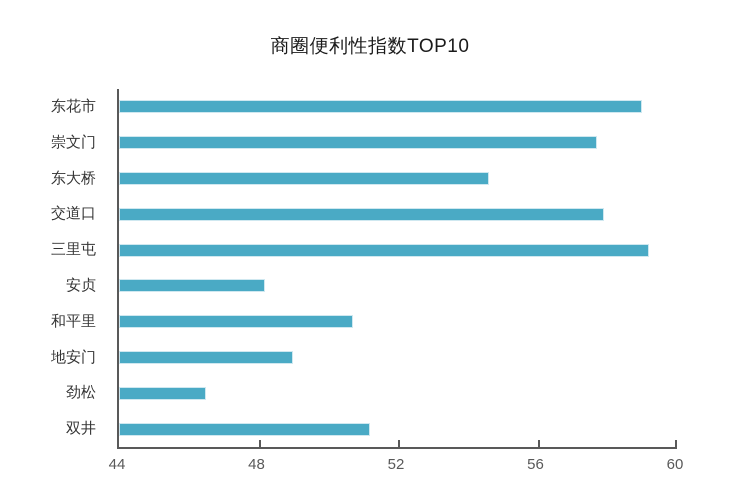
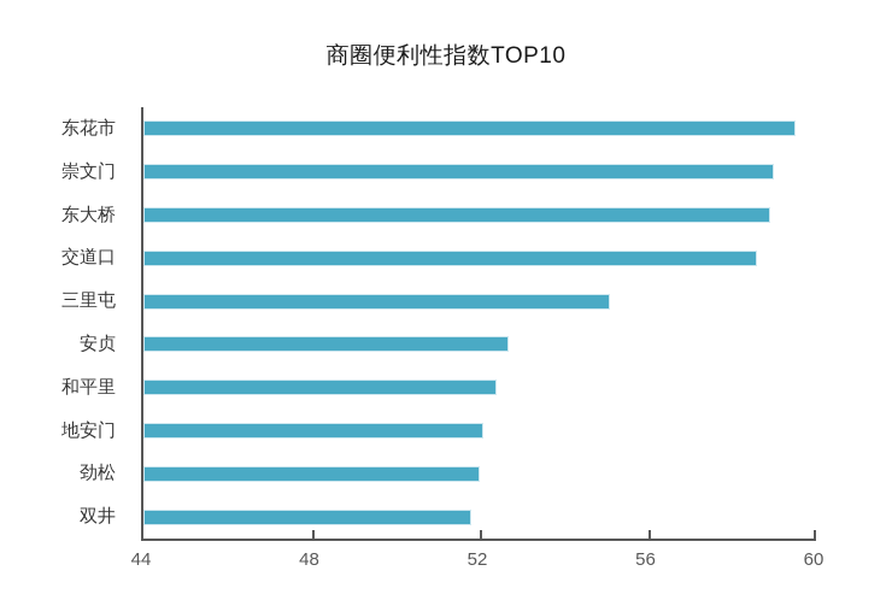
东花市: 59.0 -> 59.5
崇文门: 57.7 -> 59.0
东大桥: 54.6 -> 58.9
交道口: 57.9 -> 58.6
三里屯: 59.2 -> 55.1
安贞: 48.2 -> 52.7
和平里: 50.7 -> 52.4
地安门: 49.0 -> 52.1
劲松: 46.5 -> 52.0
双井: 51.2 -> 51.8
